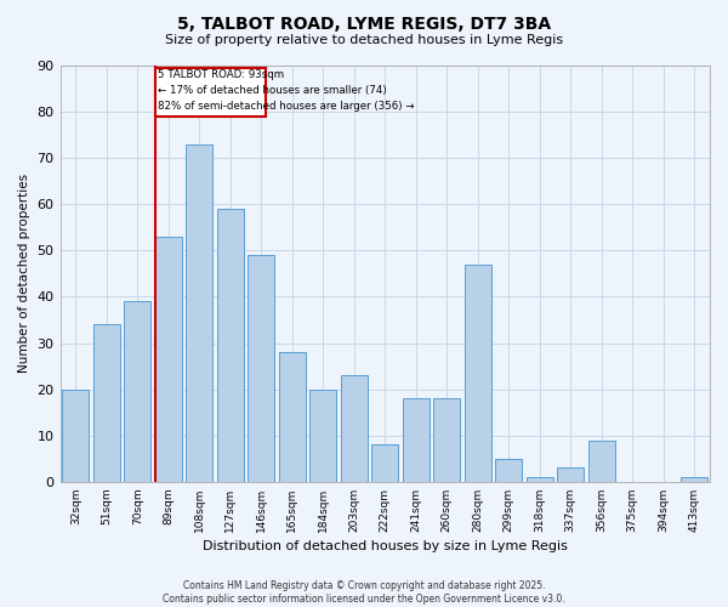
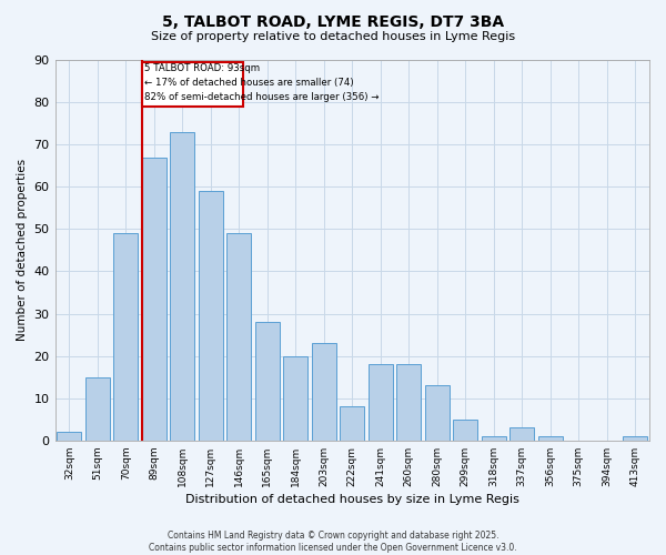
32sqm: 20 -> 2
51sqm: 34 -> 15
70sqm: 39 -> 49
89sqm: 53 -> 67
280sqm: 47 -> 13
356sqm: 9 -> 1
